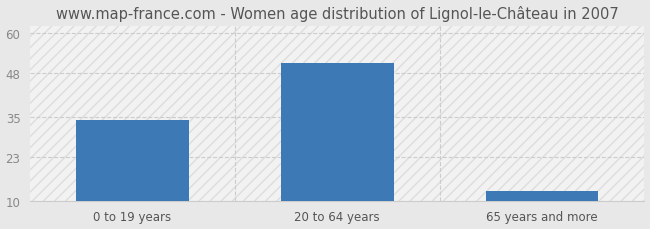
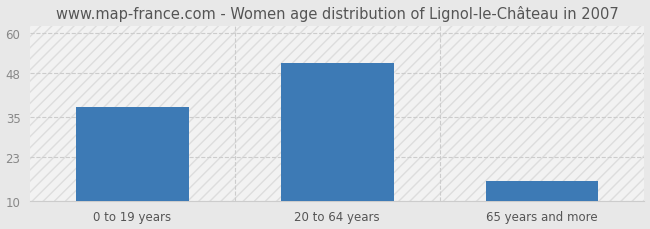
0 to 19 years: 34 -> 38
65 years and more: 13 -> 16
